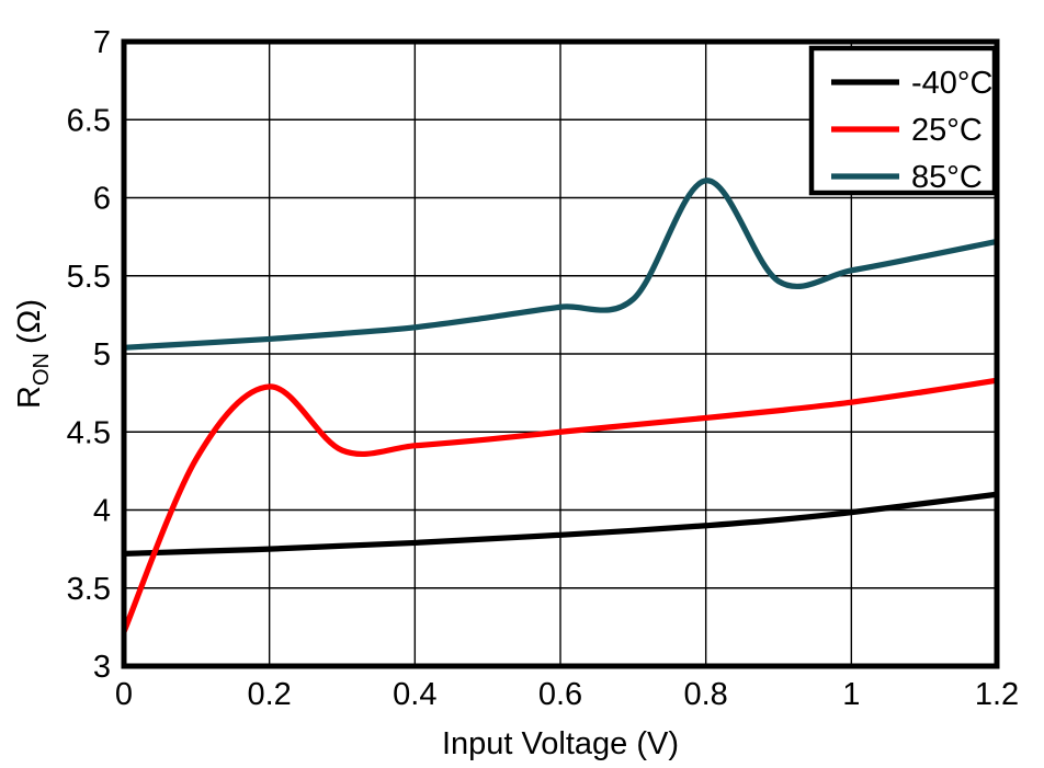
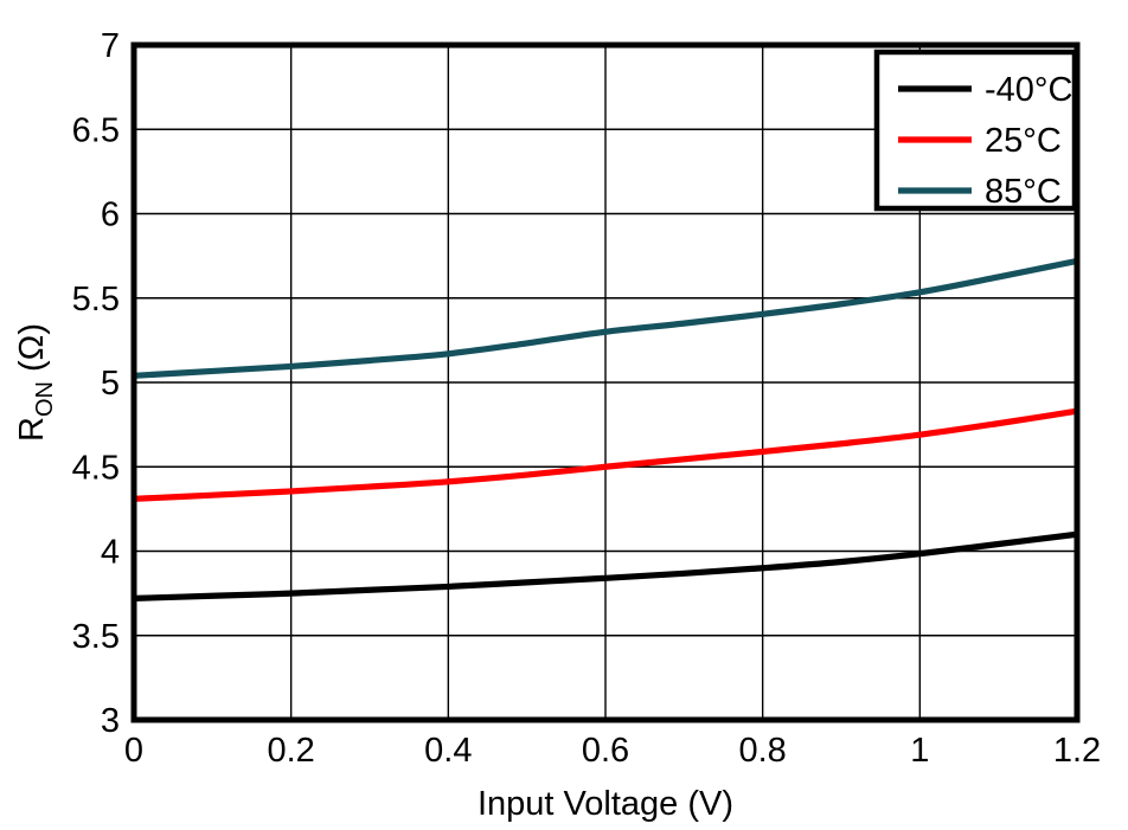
25°C/0: 3.22 -> 4.31
25°C/0.2: 4.79 -> 4.36
85°C/0.8: 6.11 -> 5.41
